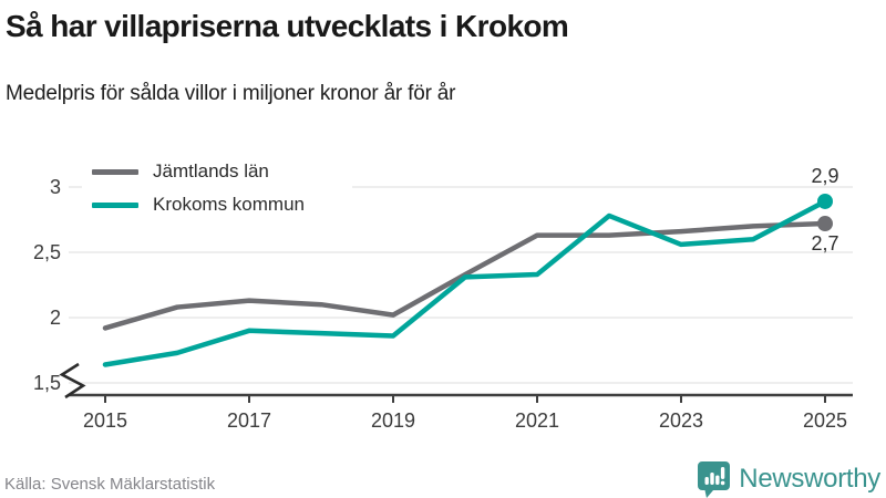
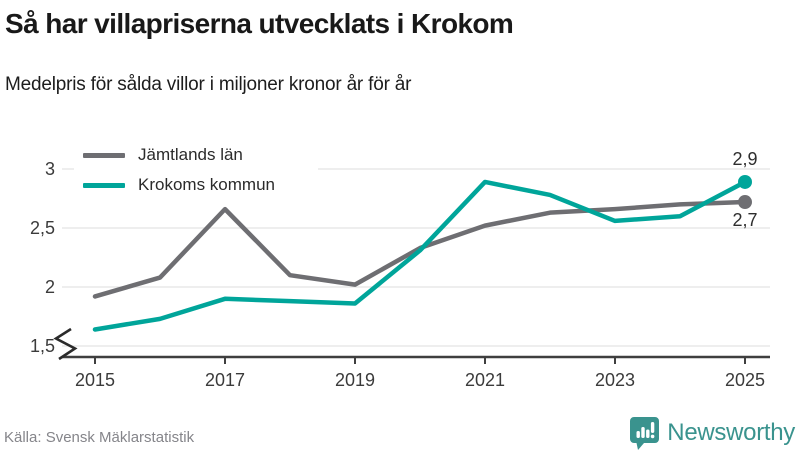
Jämtlands län/2017: 2,13 -> 2,66
Jämtlands län/2021: 2,63 -> 2,52
Krokoms kommun/2021: 2,33 -> 2,89
